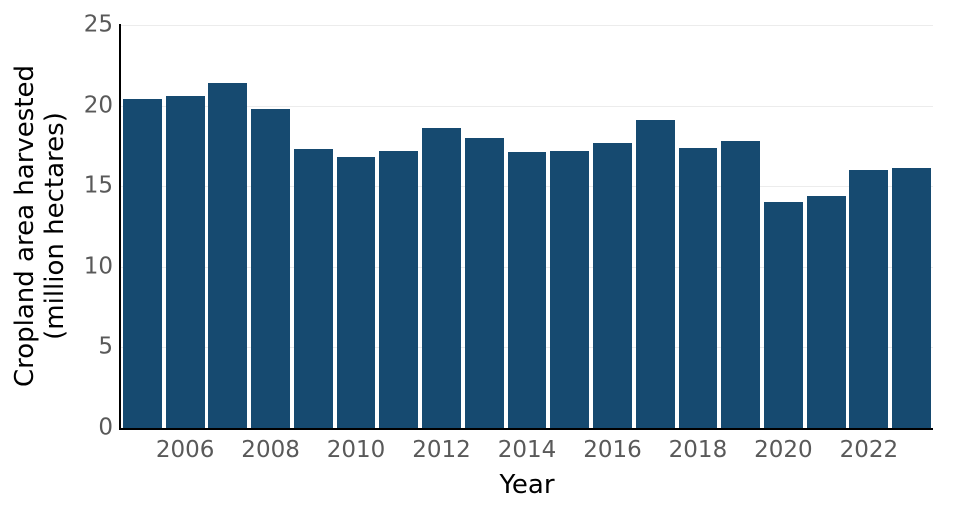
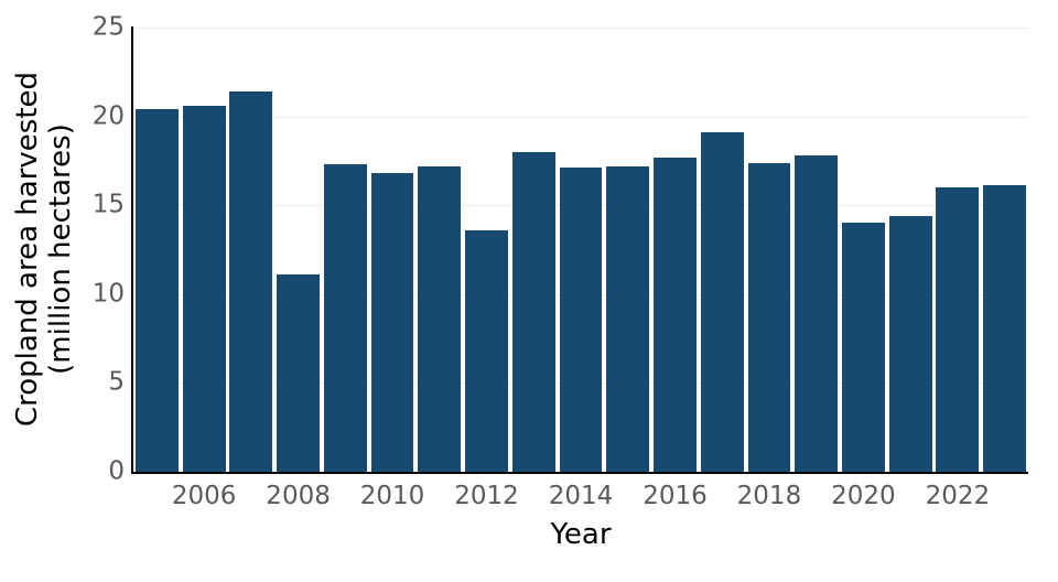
2008: 19.8 -> 11.1
2012: 18.6 -> 13.6
